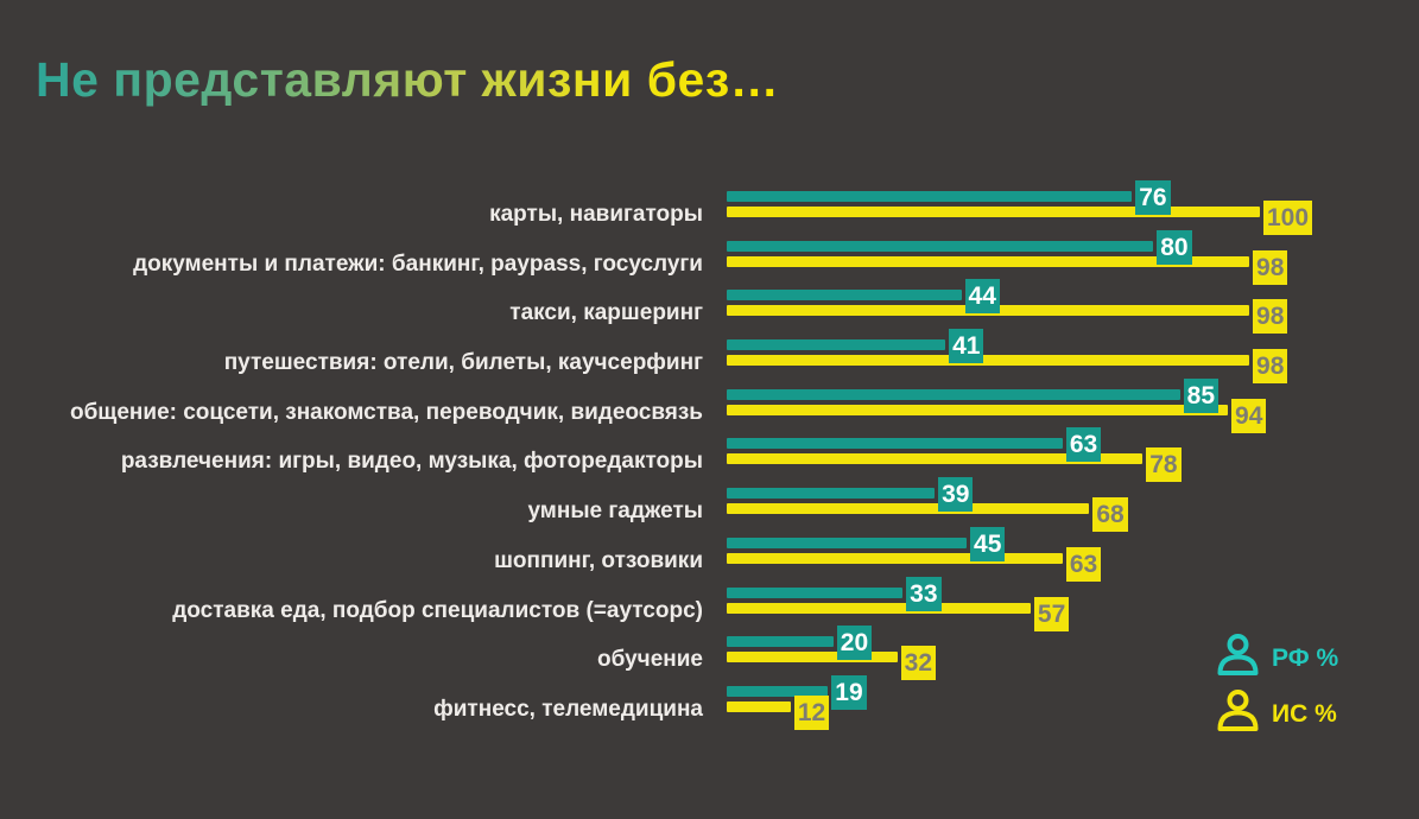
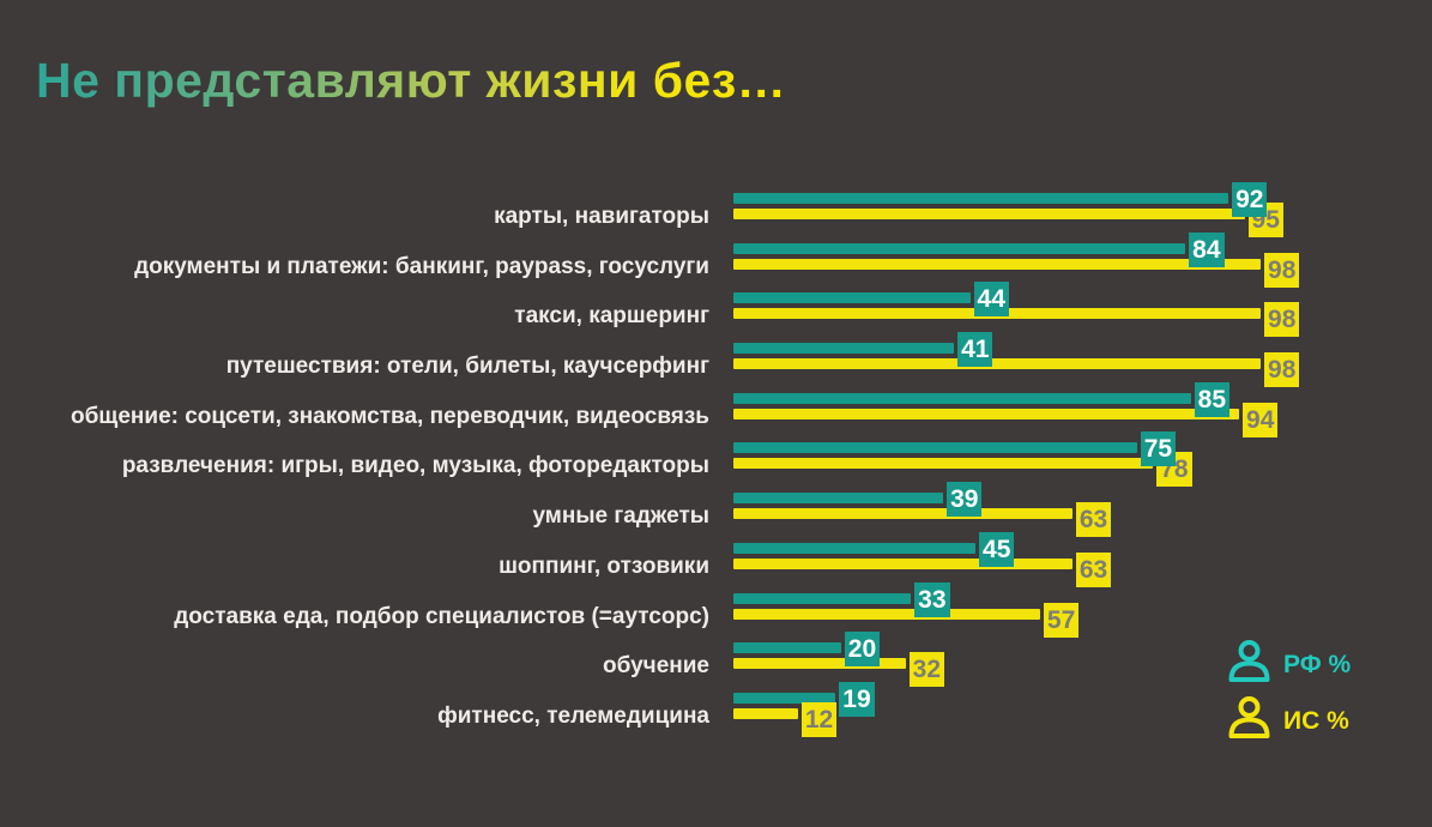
РФ %/карты, навигаторы: 76 -> 92
ИС %/карты, навигаторы: 100 -> 95
РФ %/документы и платежи: банкинг, paypass, госуслуги: 80 -> 84
РФ %/развлечения: игры, видео, музыка, фоторедакторы: 63 -> 75
ИС %/умные гаджеты: 68 -> 63
